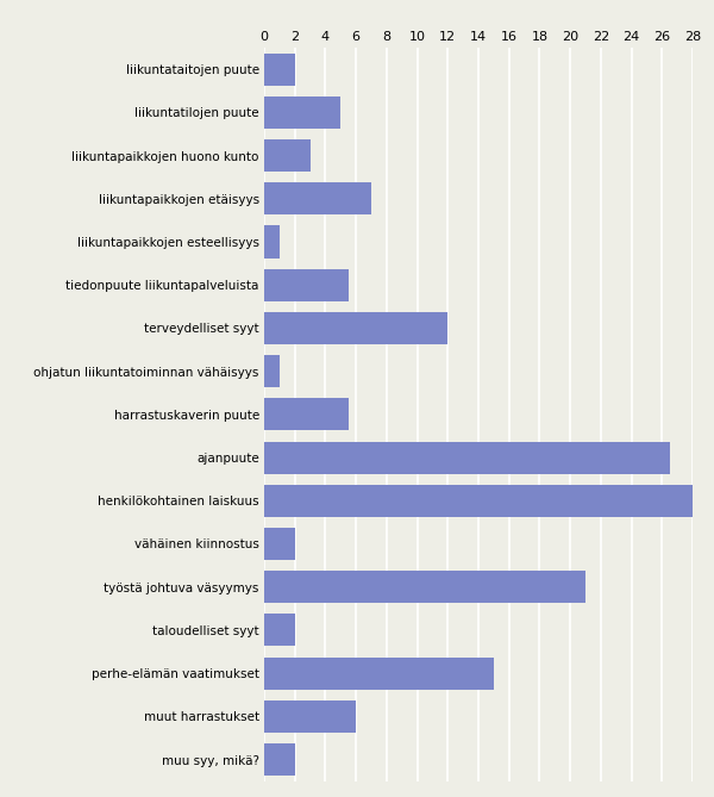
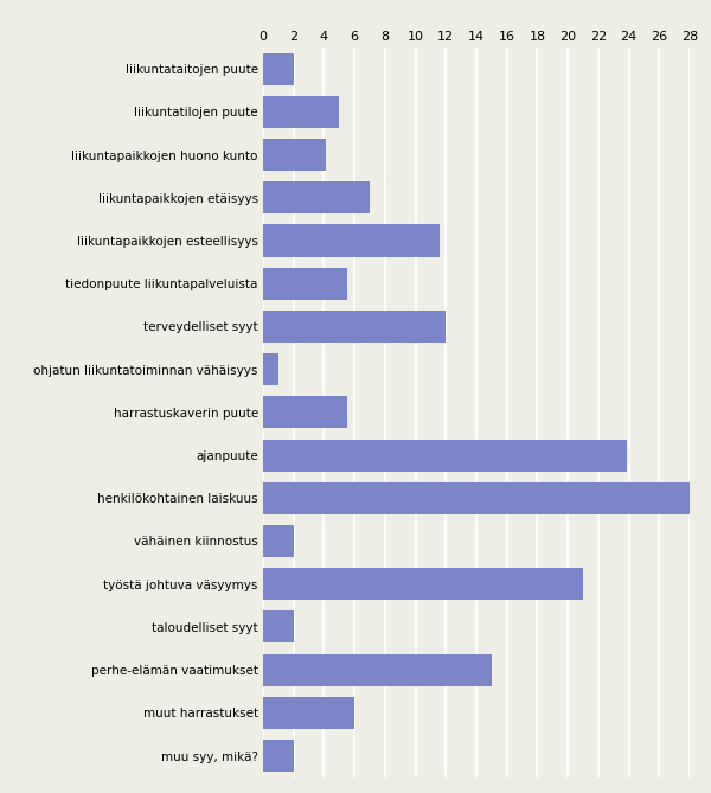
liikuntapaikkojen huono kunto: 3.0 -> 4.1
liikuntapaikkojen esteellisyys: 1.0 -> 11.6
ajanpuute: 26.5 -> 23.9
